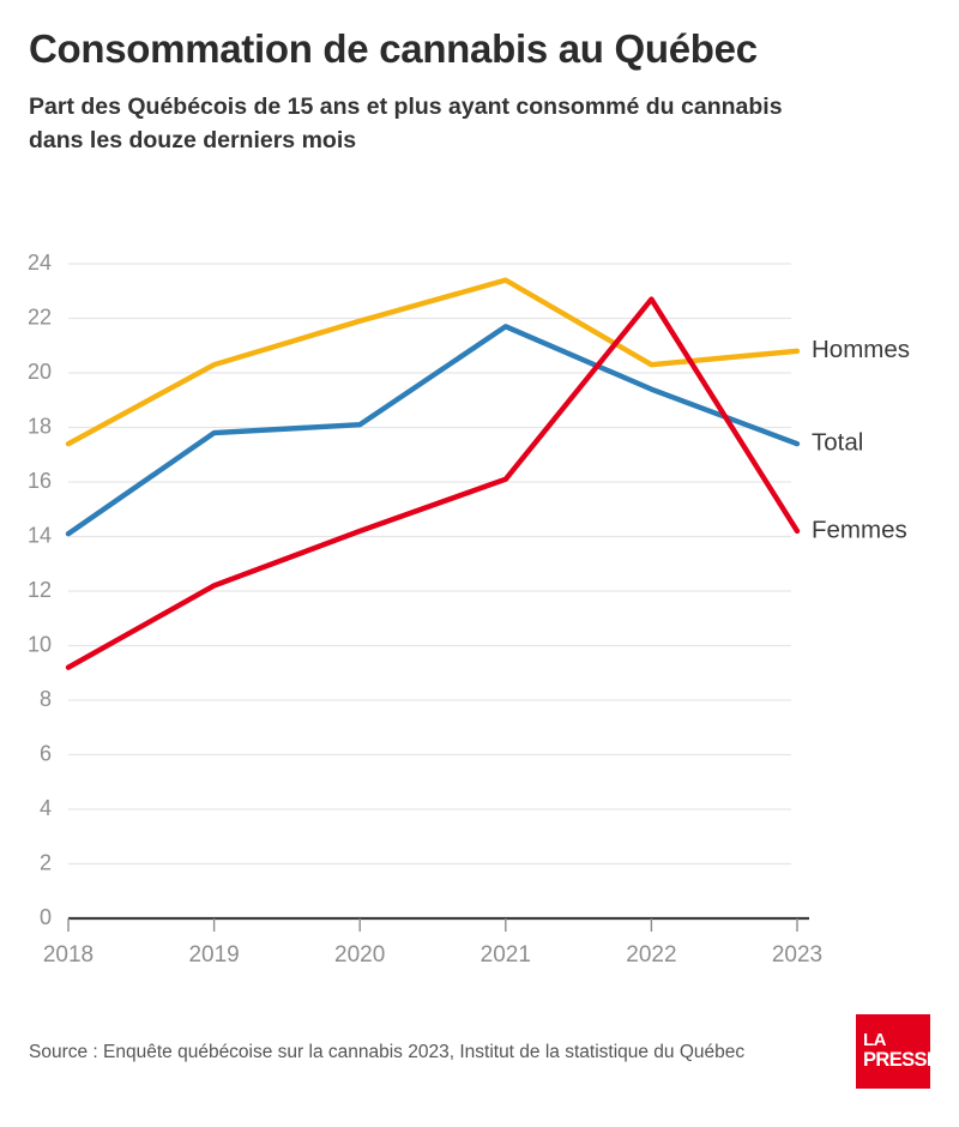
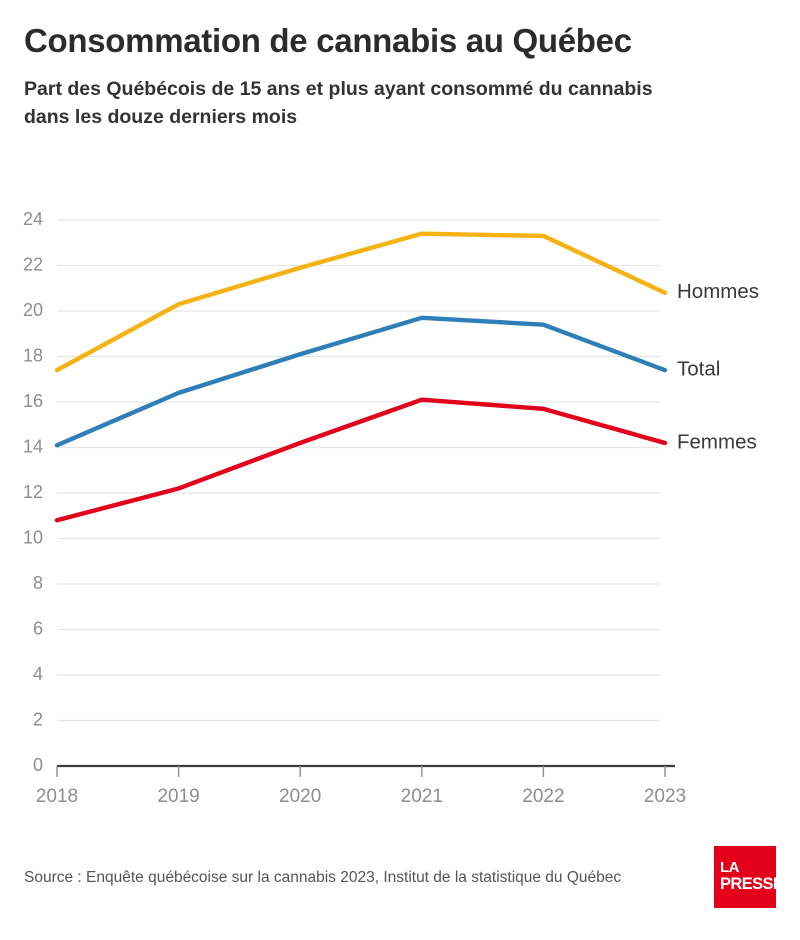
Femmes/2018: 9.2 -> 10.8
Total/2019: 17.8 -> 16.4
Total/2021: 21.7 -> 19.7
Hommes/2022: 20.3 -> 23.3
Femmes/2022: 22.7 -> 15.7
